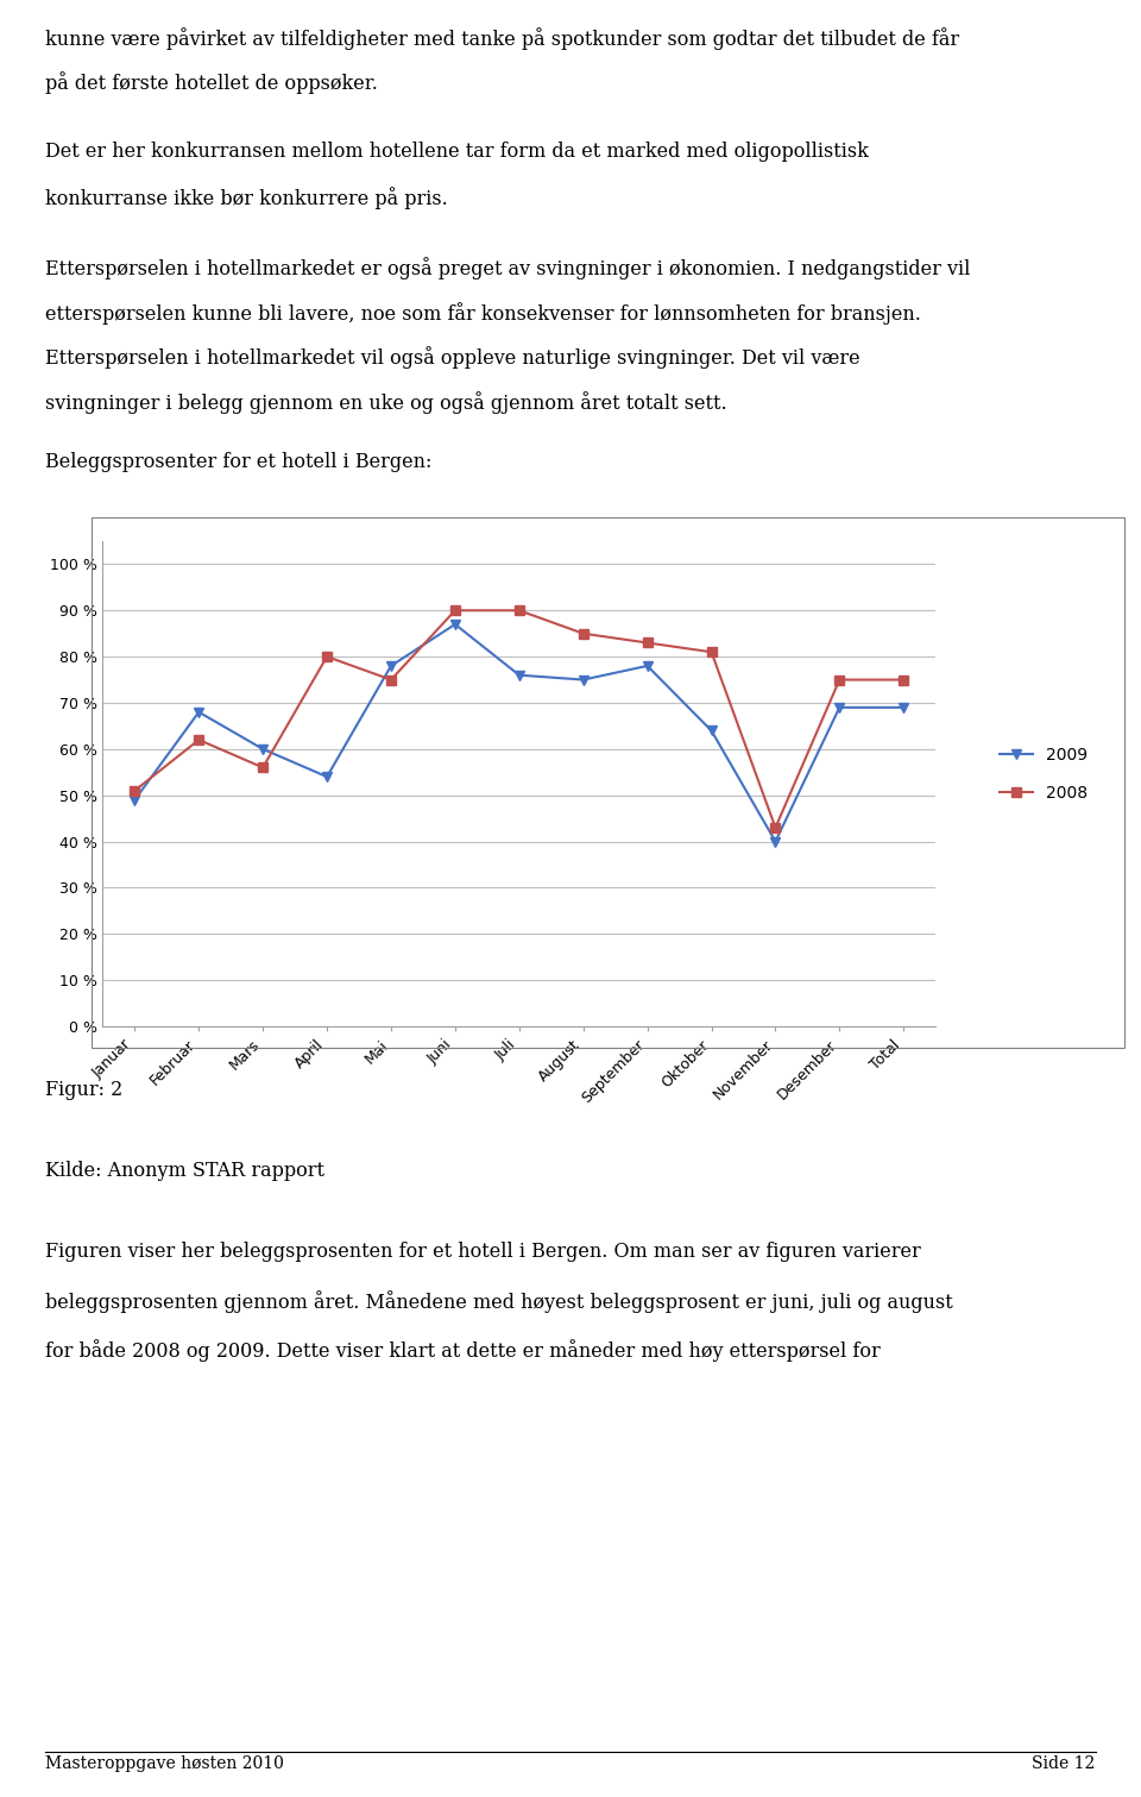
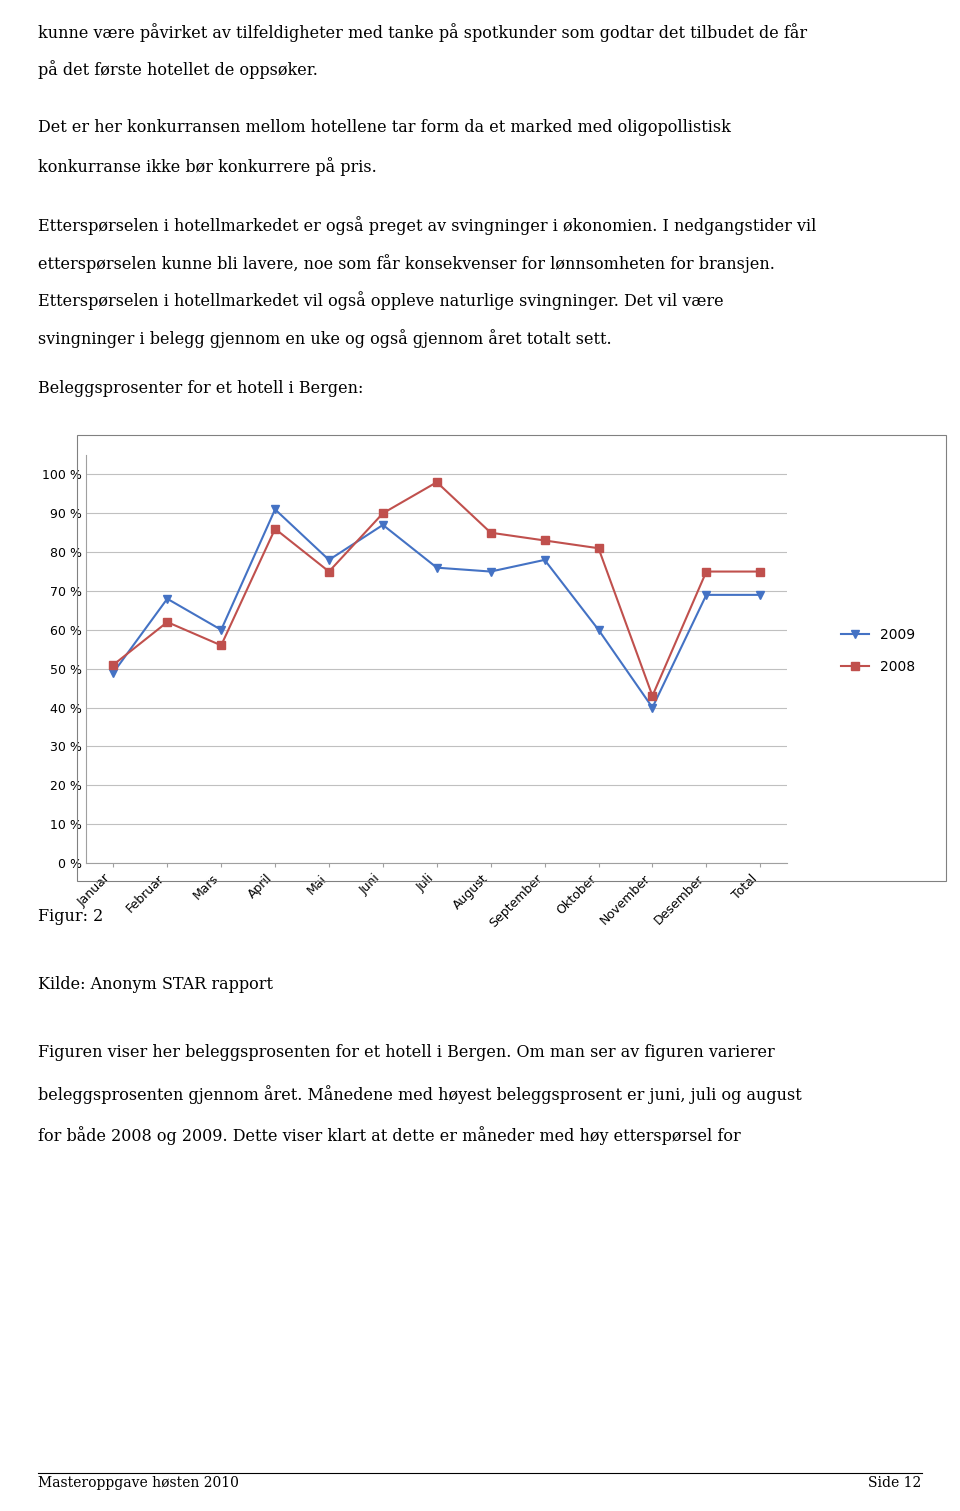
2009/April: 54 % -> 91 %
2008/April: 80 % -> 86 %
2008/Juli: 90 % -> 98 %
2009/Oktober: 64 % -> 60 %
